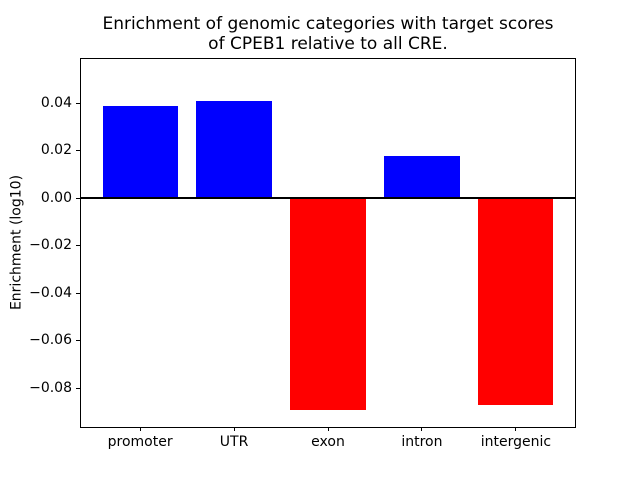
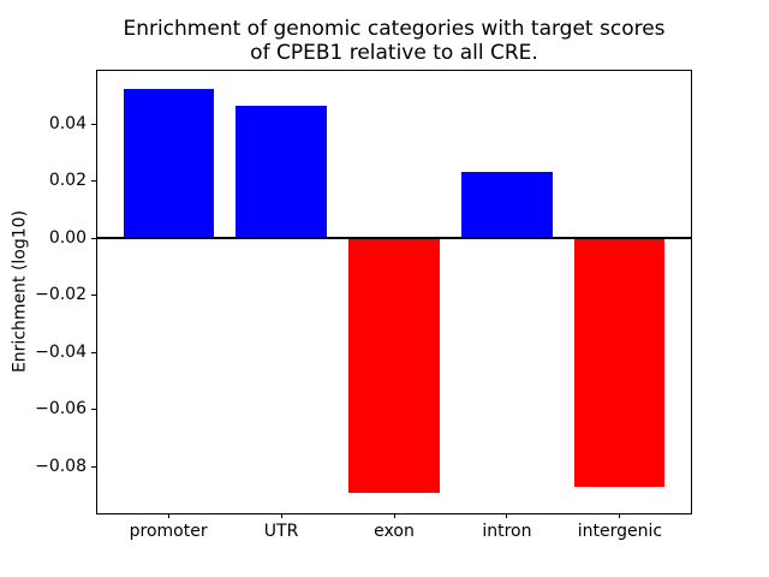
promoter: 0.039 -> 0.052
UTR: 0.041 -> 0.046
intron: 0.018 -> 0.024
